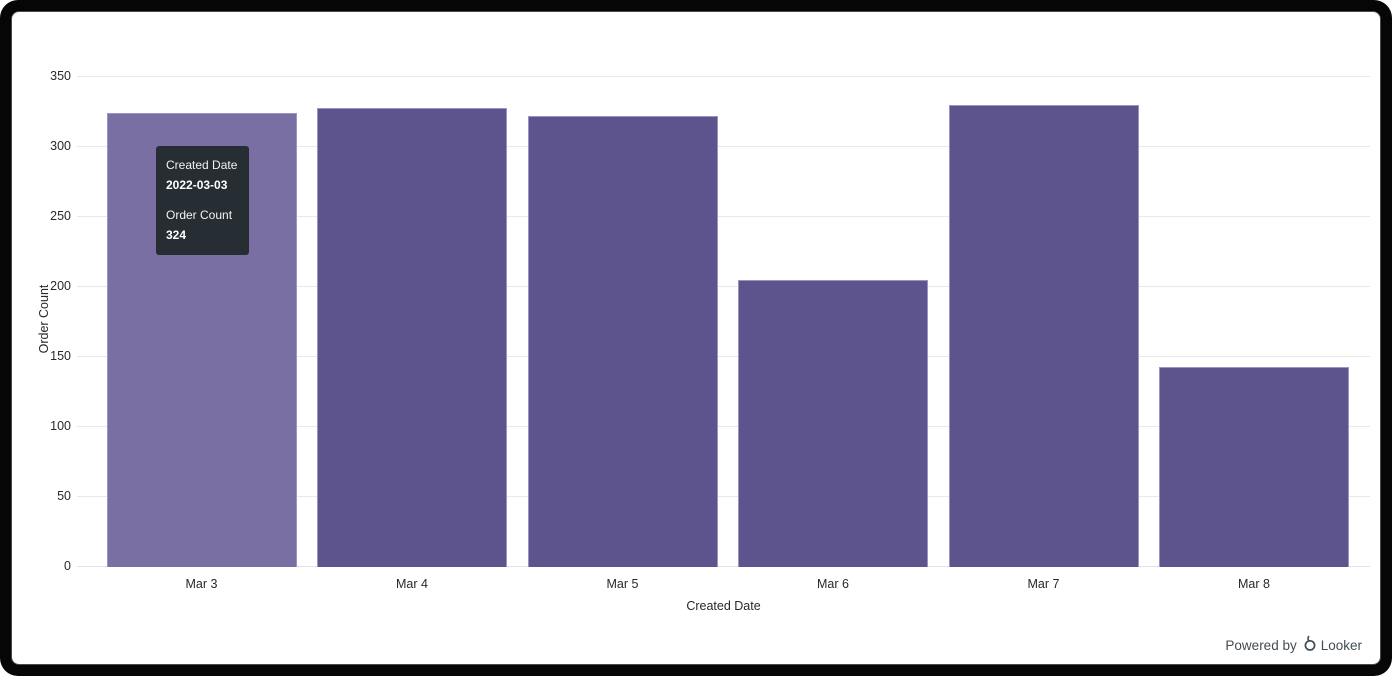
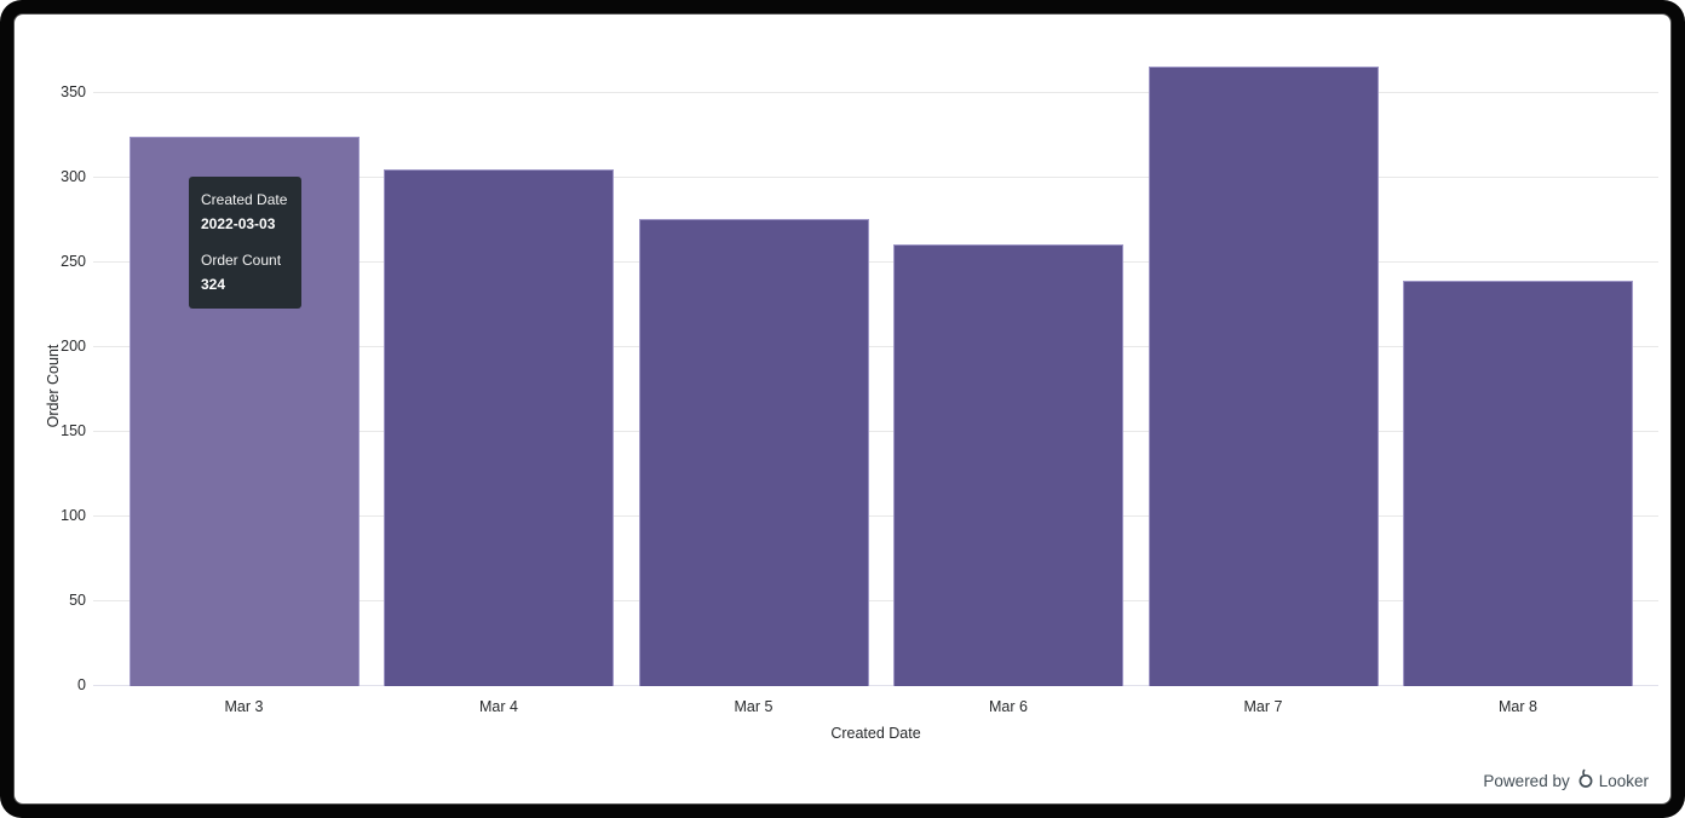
Mar 4: 328 -> 305
Mar 5: 322 -> 276
Mar 6: 205 -> 261
Mar 7: 330 -> 366
Mar 8: 143 -> 239
